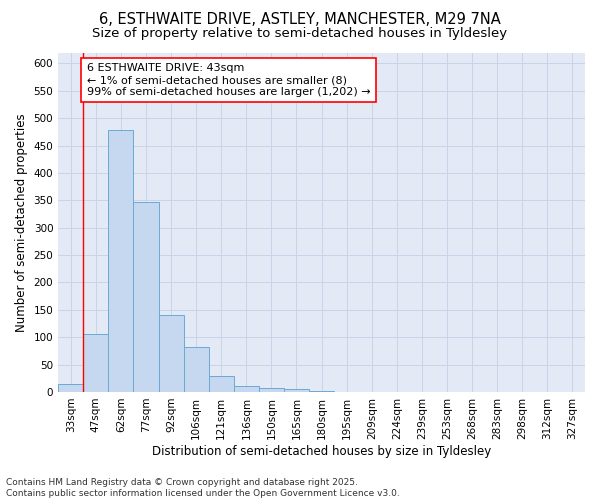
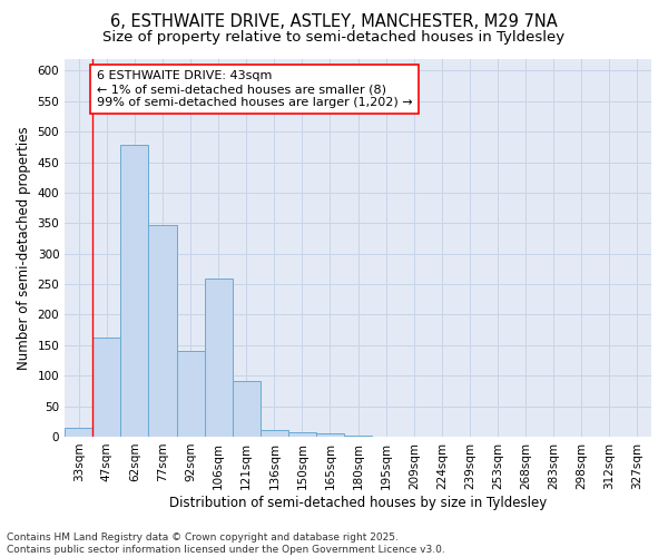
47sqm: 105 -> 162
106sqm: 83 -> 260
121sqm: 30 -> 92
